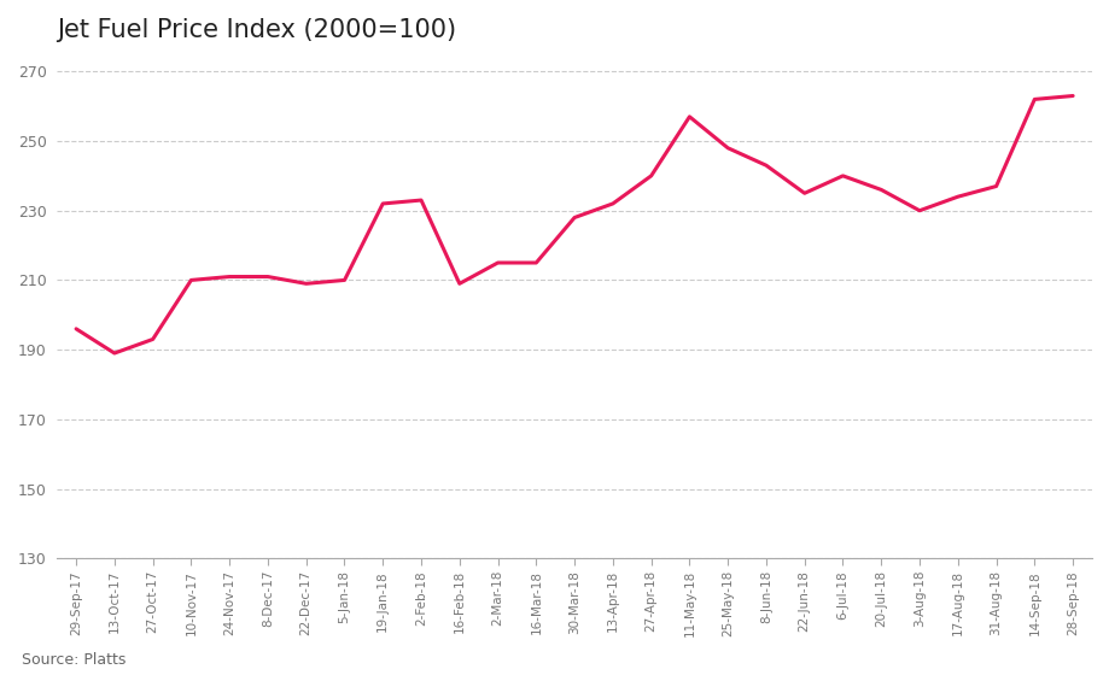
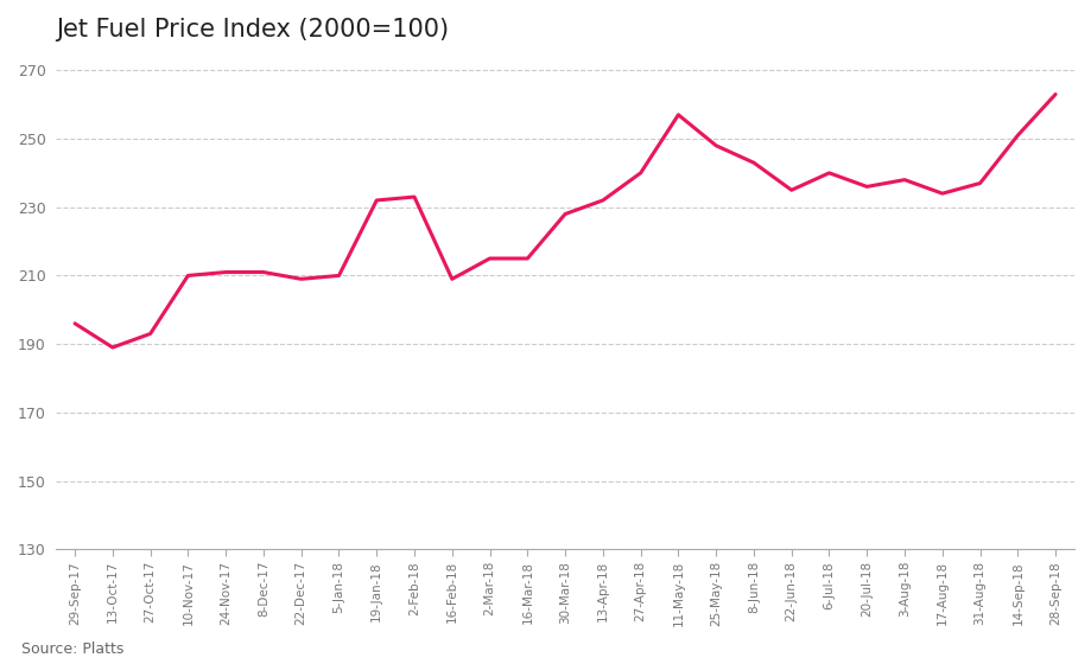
3-Aug-18: 230 -> 238
14-Sep-18: 262 -> 251
